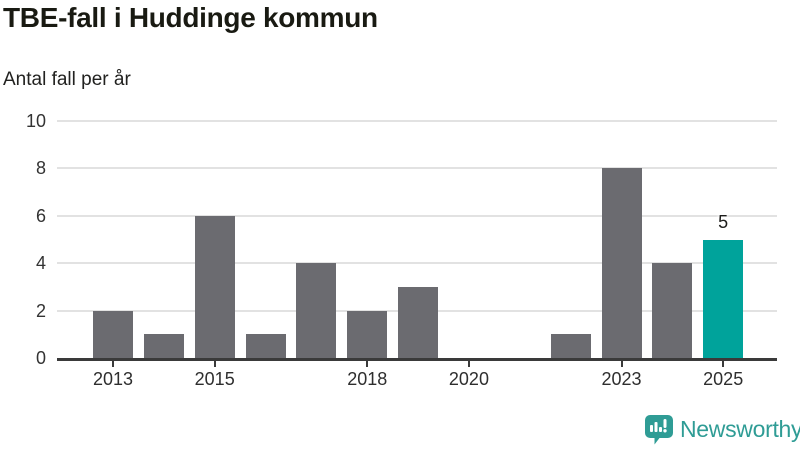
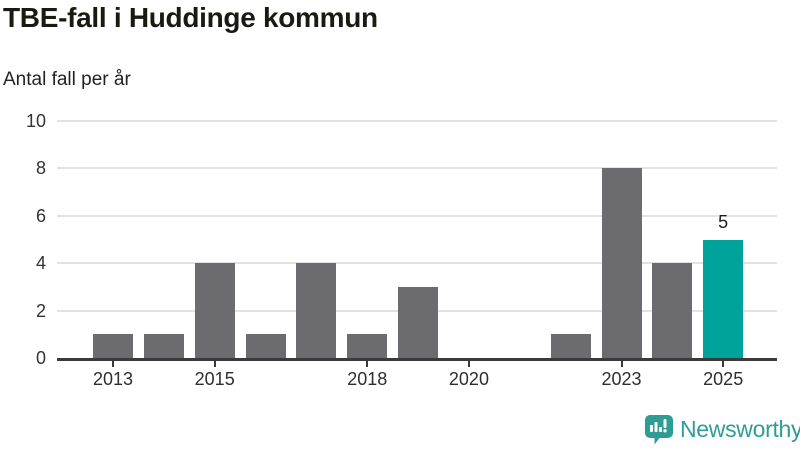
2013: 2 -> 1
2015: 6 -> 4
2018: 2 -> 1
